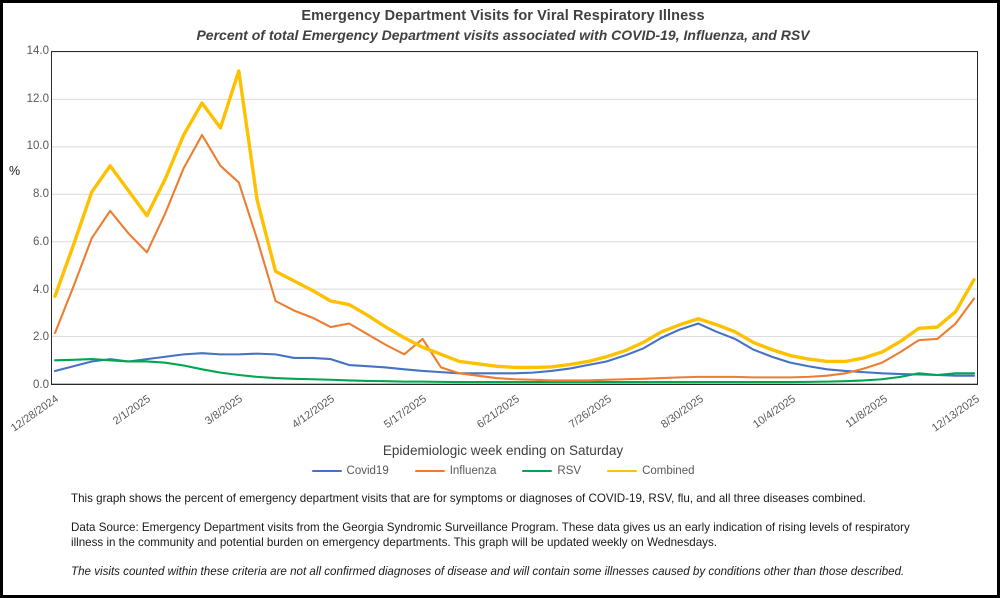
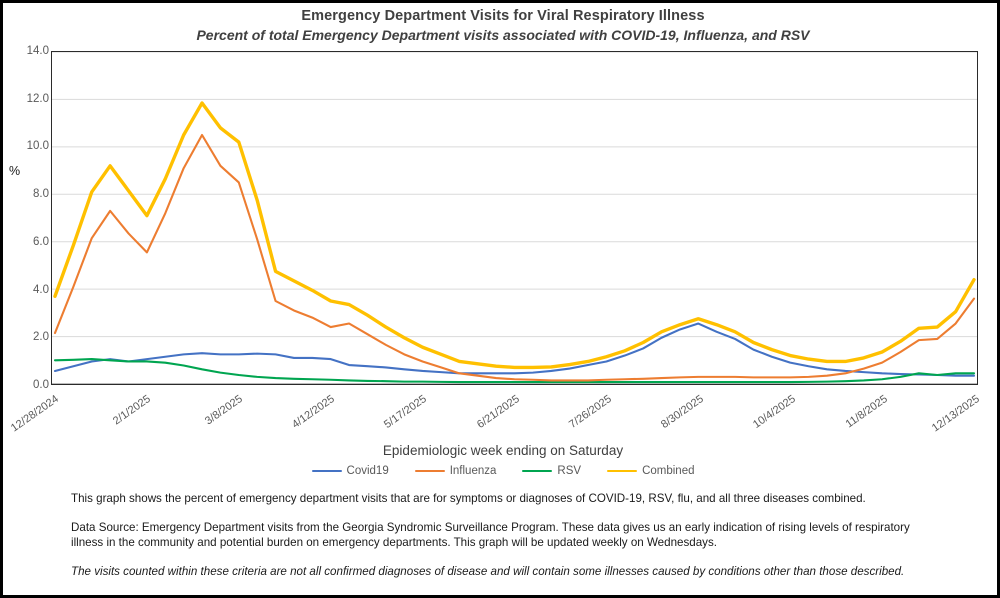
Combined/3/8/2025: 13.2 -> 10.2
Influenza/5/17/2025: 1.9 -> 0.9
